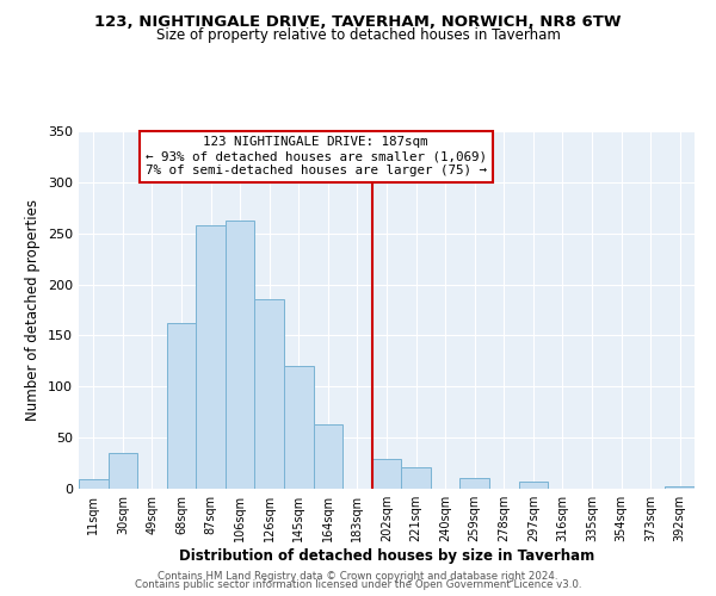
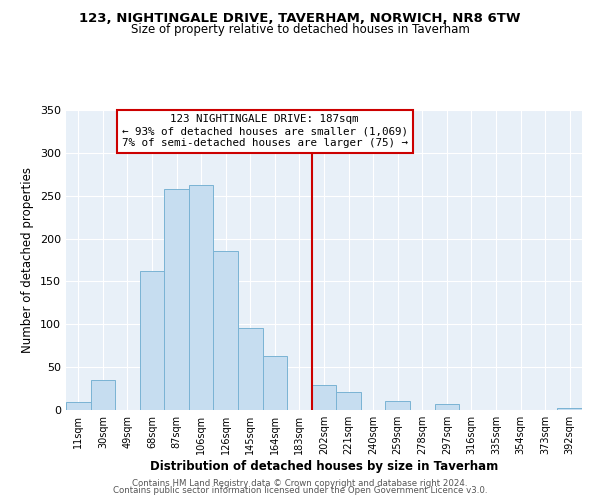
145sqm: 120 -> 96
